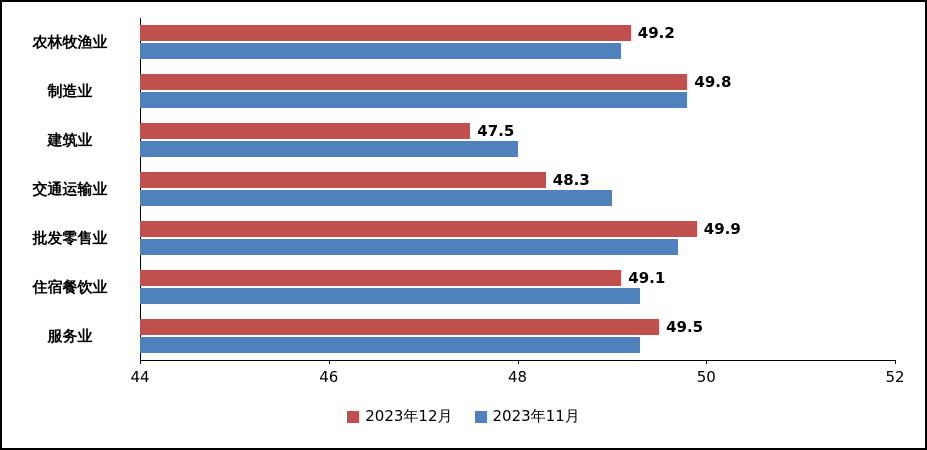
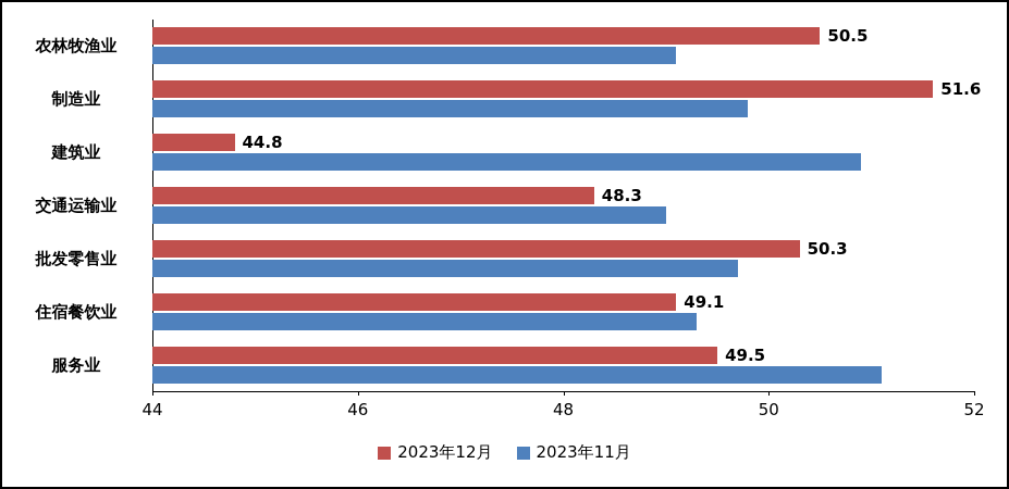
2023年12月/农林牧渔业: 49.2 -> 50.5
2023年12月/制造业: 49.8 -> 51.6
2023年12月/建筑业: 47.5 -> 44.8
2023年11月/建筑业: 48.0 -> 50.9
2023年12月/批发零售业: 49.9 -> 50.3
2023年11月/服务业: 49.3 -> 51.1
